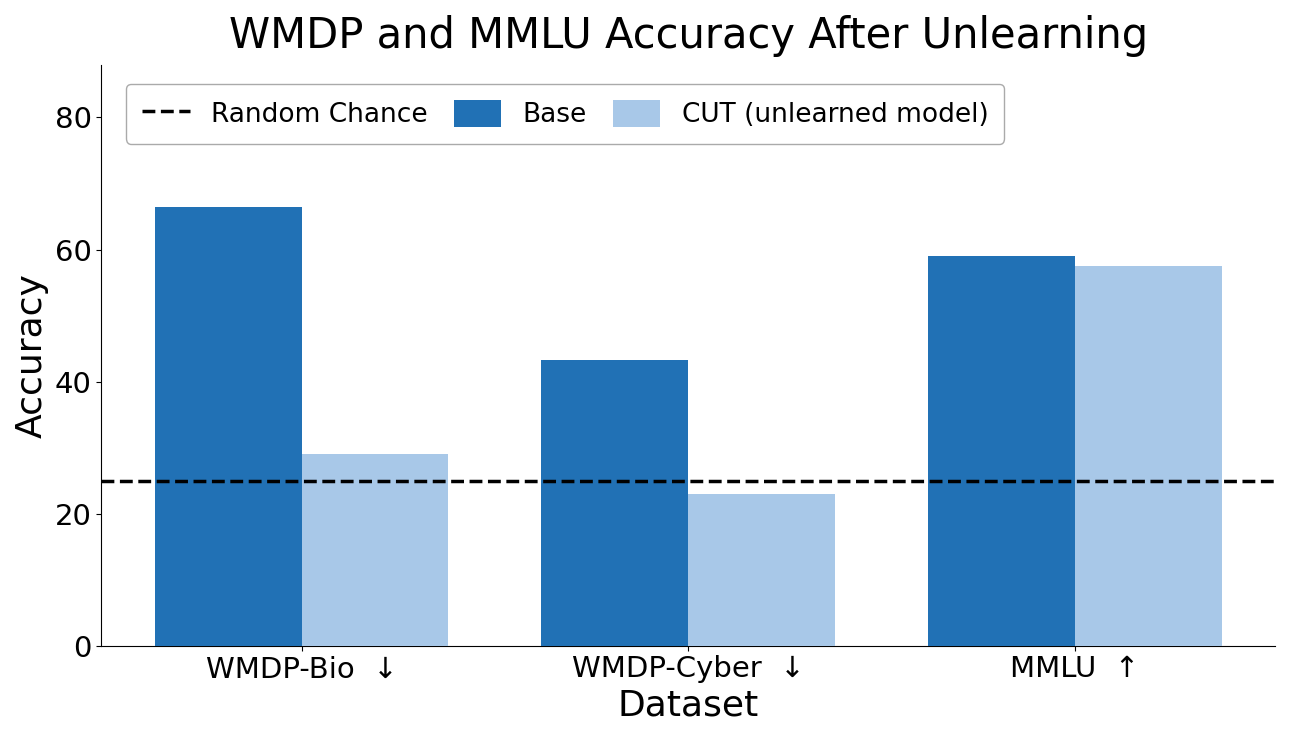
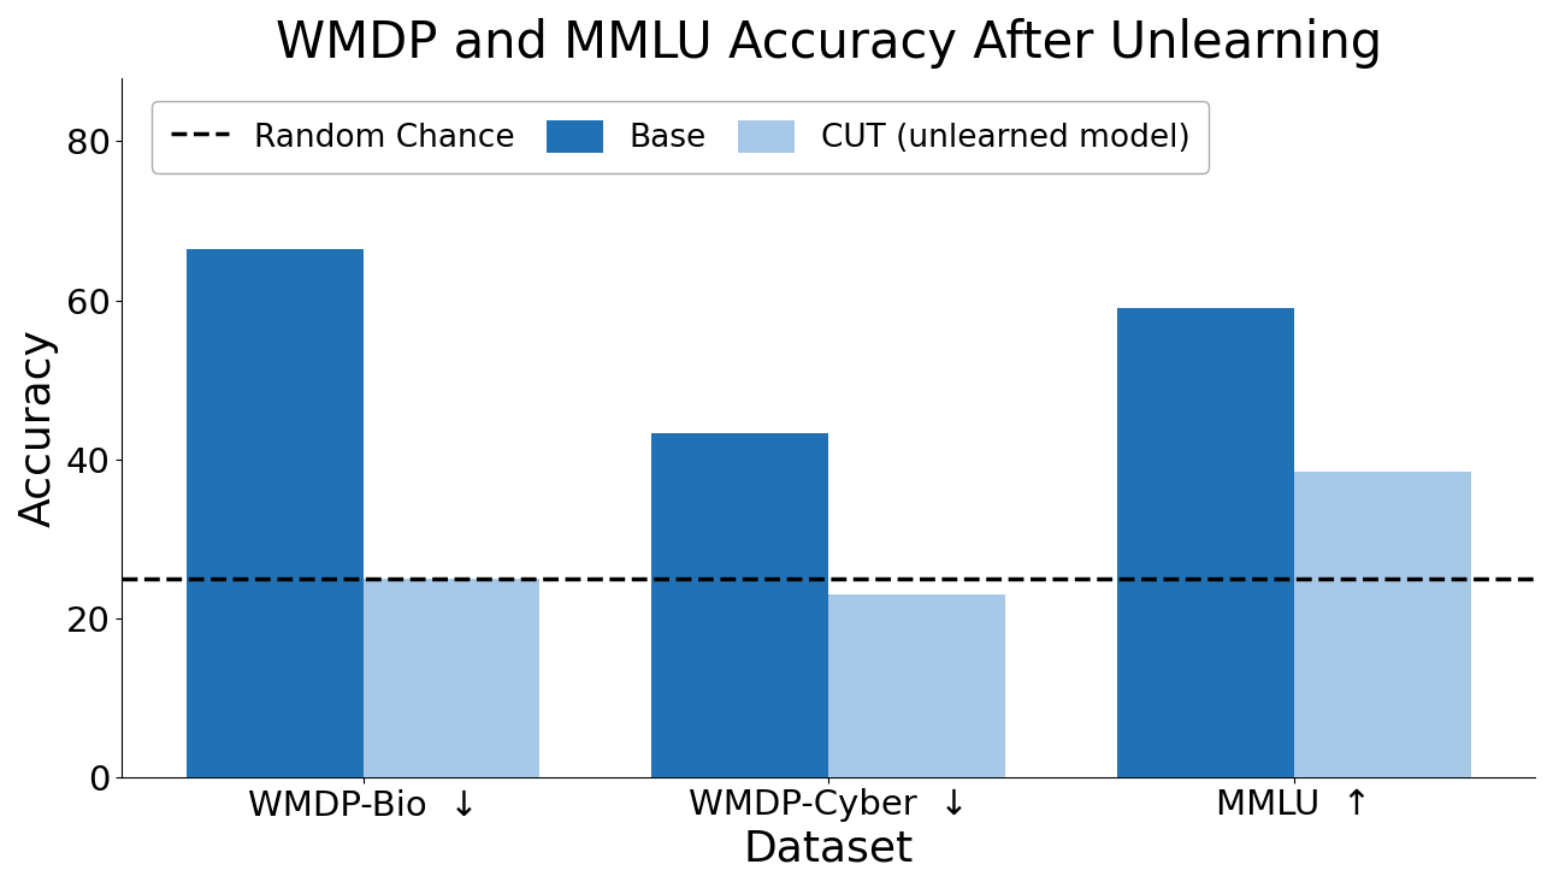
CUT (unlearned model)/WMDP-Bio ↓: 29.0 -> 25.0
CUT (unlearned model)/MMLU ↑: 57.5 -> 38.4
